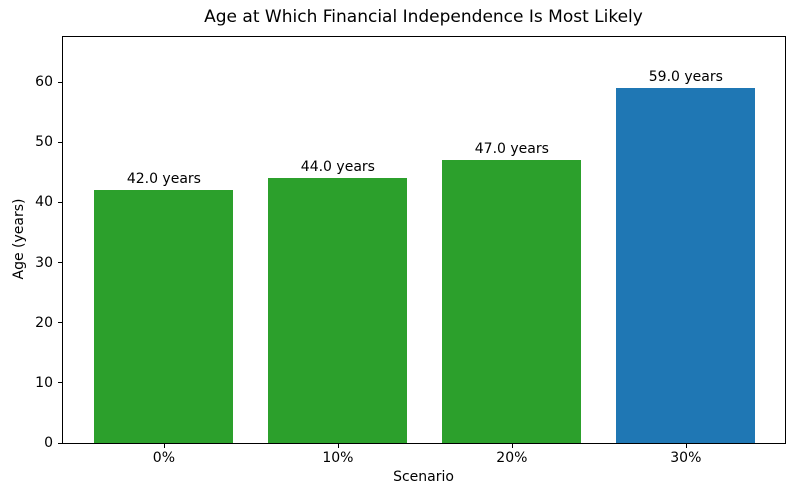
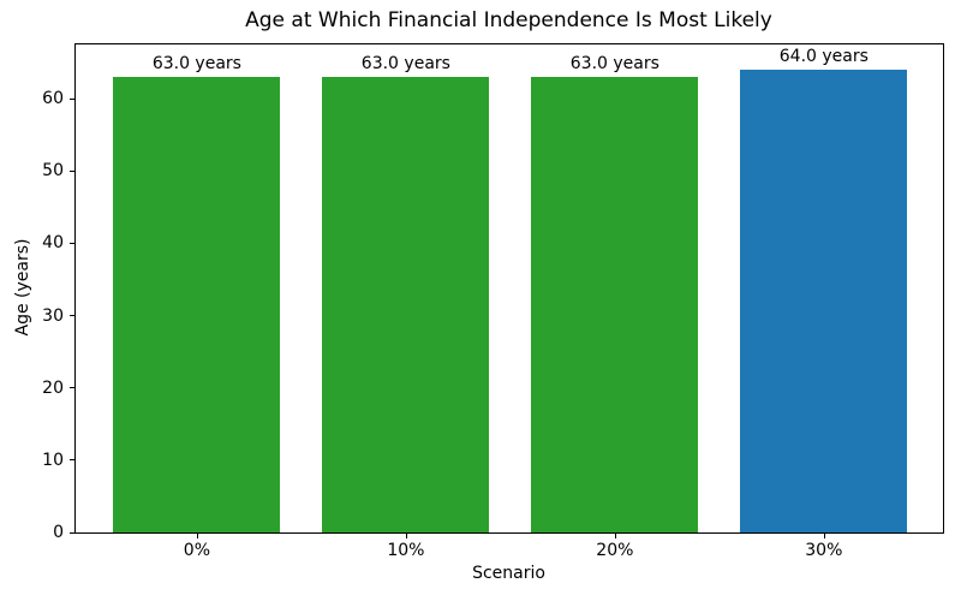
0%: 42.0 -> 63.0
10%: 44.0 -> 63.0
20%: 47.0 -> 63.0
30%: 59.0 -> 64.0
